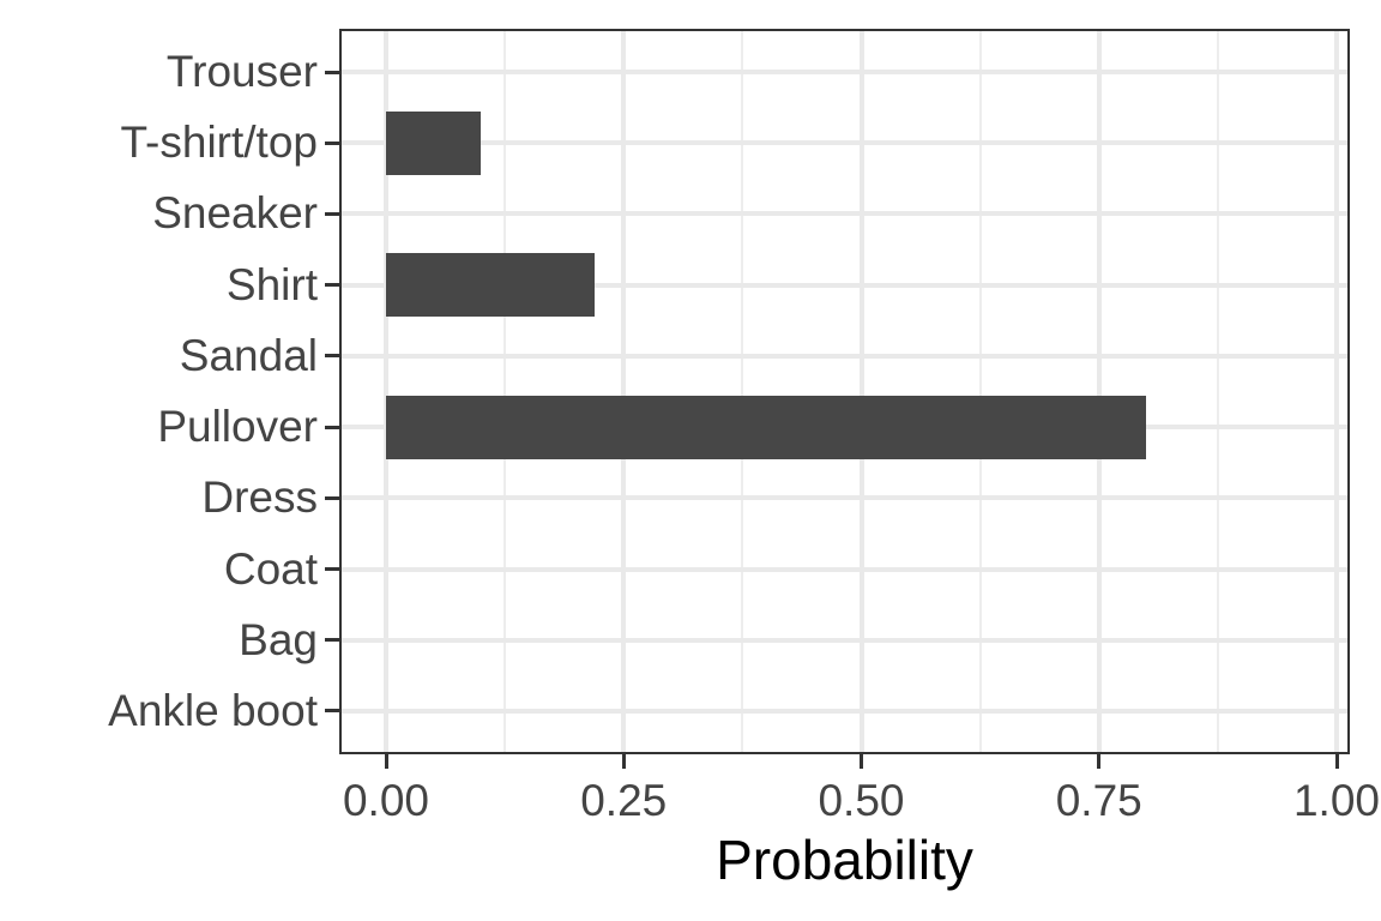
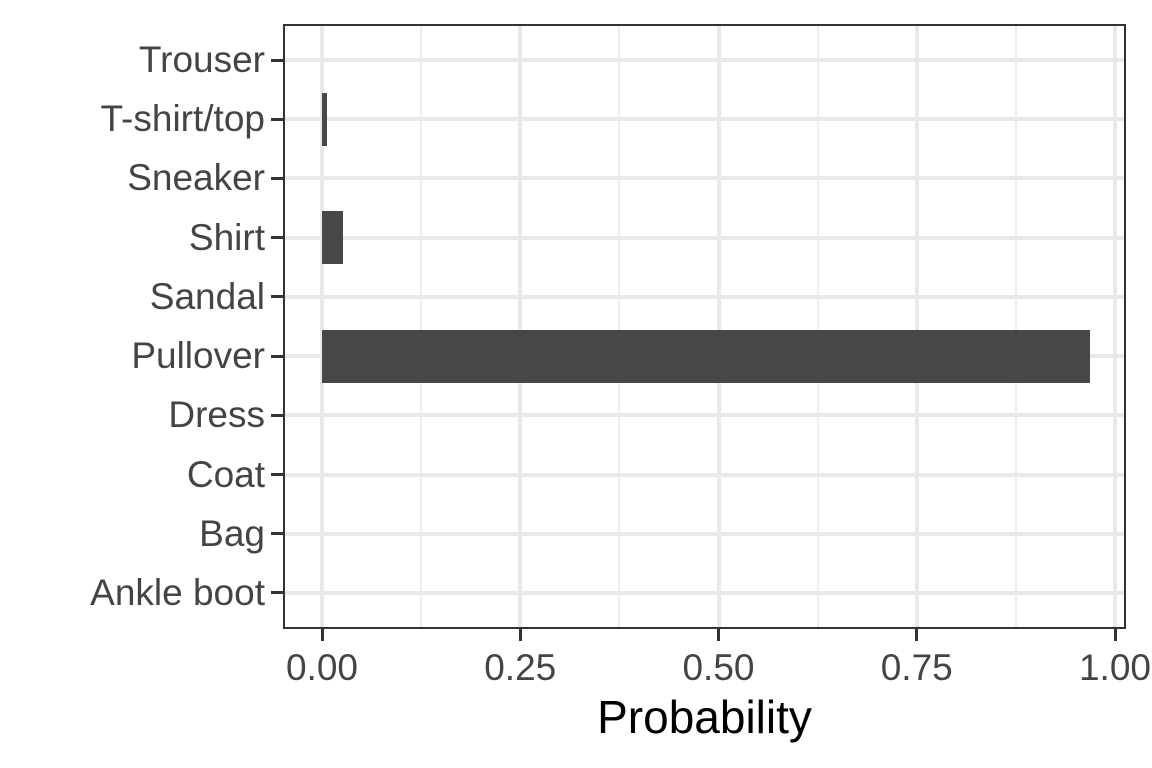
T-shirt/top: 0.10 -> 0.01
Shirt: 0.22 -> 0.03
Pullover: 0.80 -> 0.97
